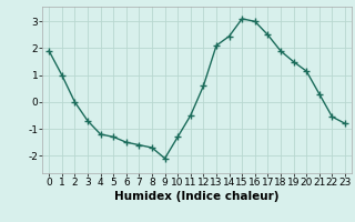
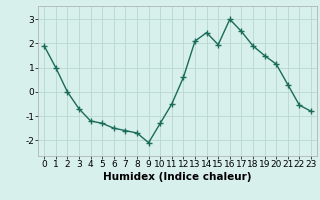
15: 3.10 -> 1.95
